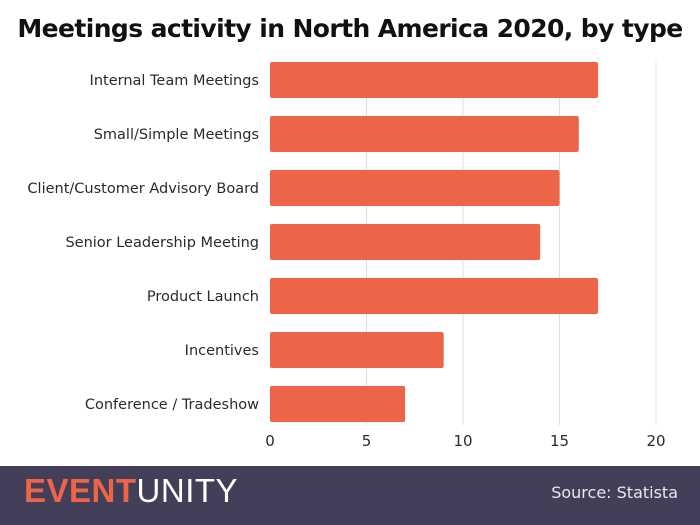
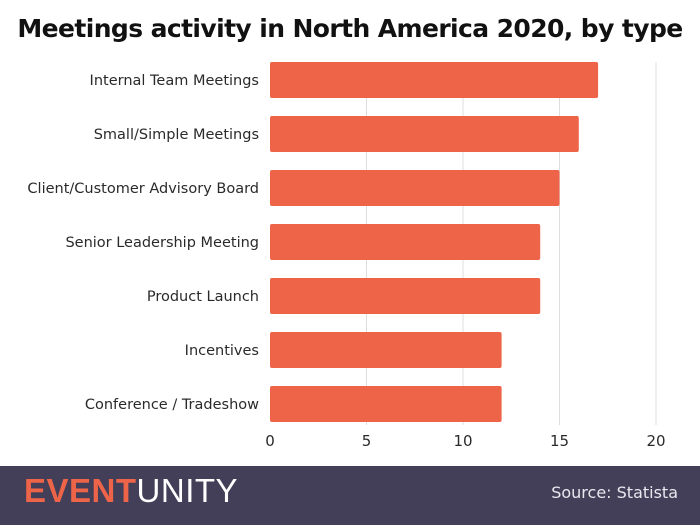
Product Launch: 17 -> 14
Incentives: 9 -> 12
Conference / Tradeshow: 7 -> 12
